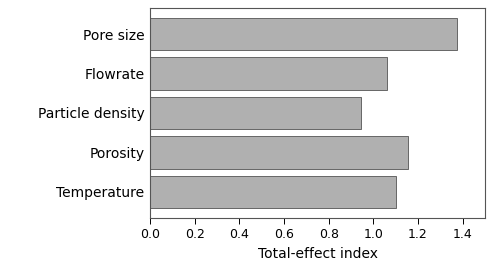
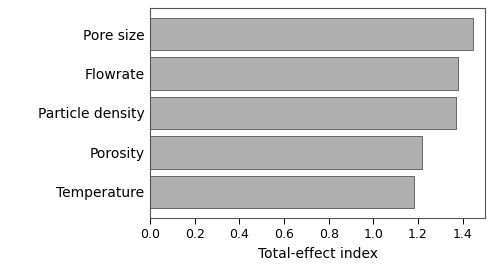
Pore size: 1.375 -> 1.445
Flowrate: 1.060 -> 1.380
Particle density: 0.945 -> 1.370
Porosity: 1.155 -> 1.220
Temperature: 1.100 -> 1.180
